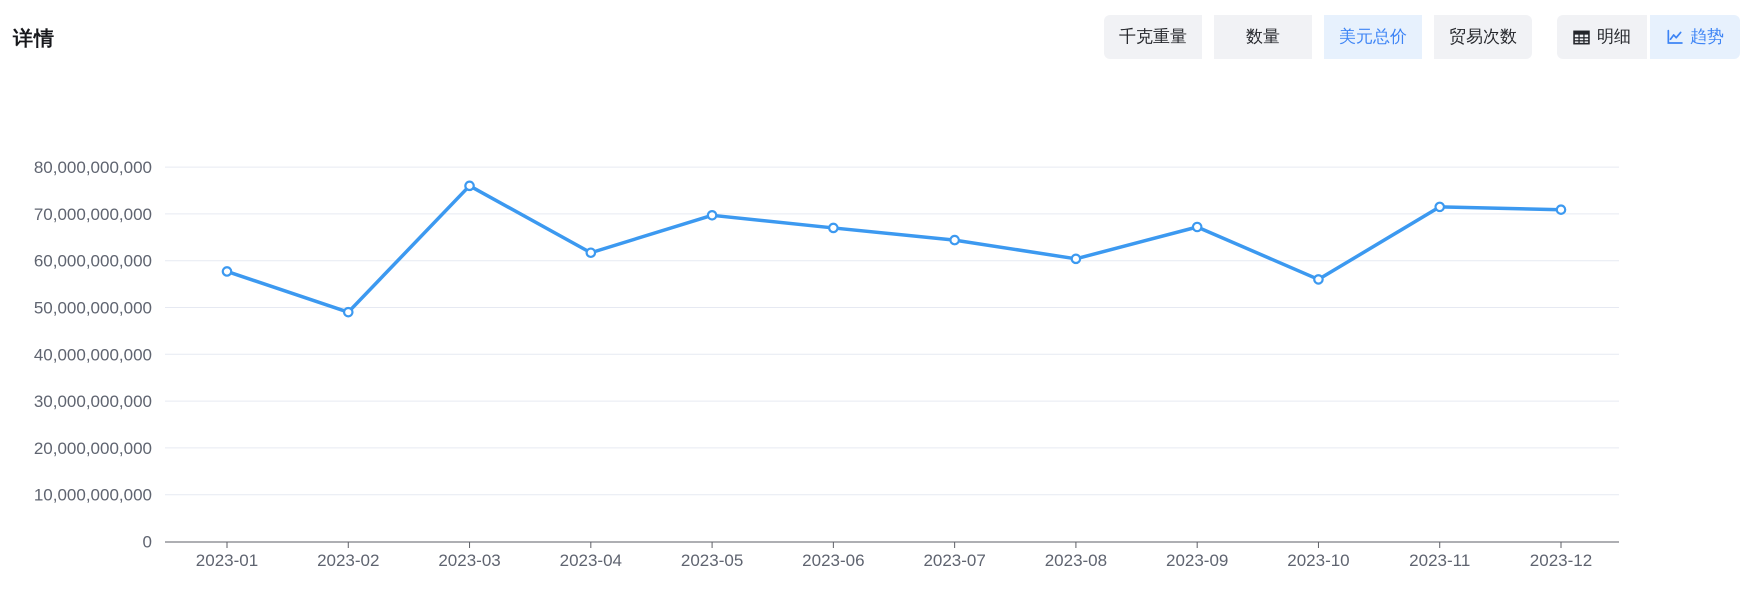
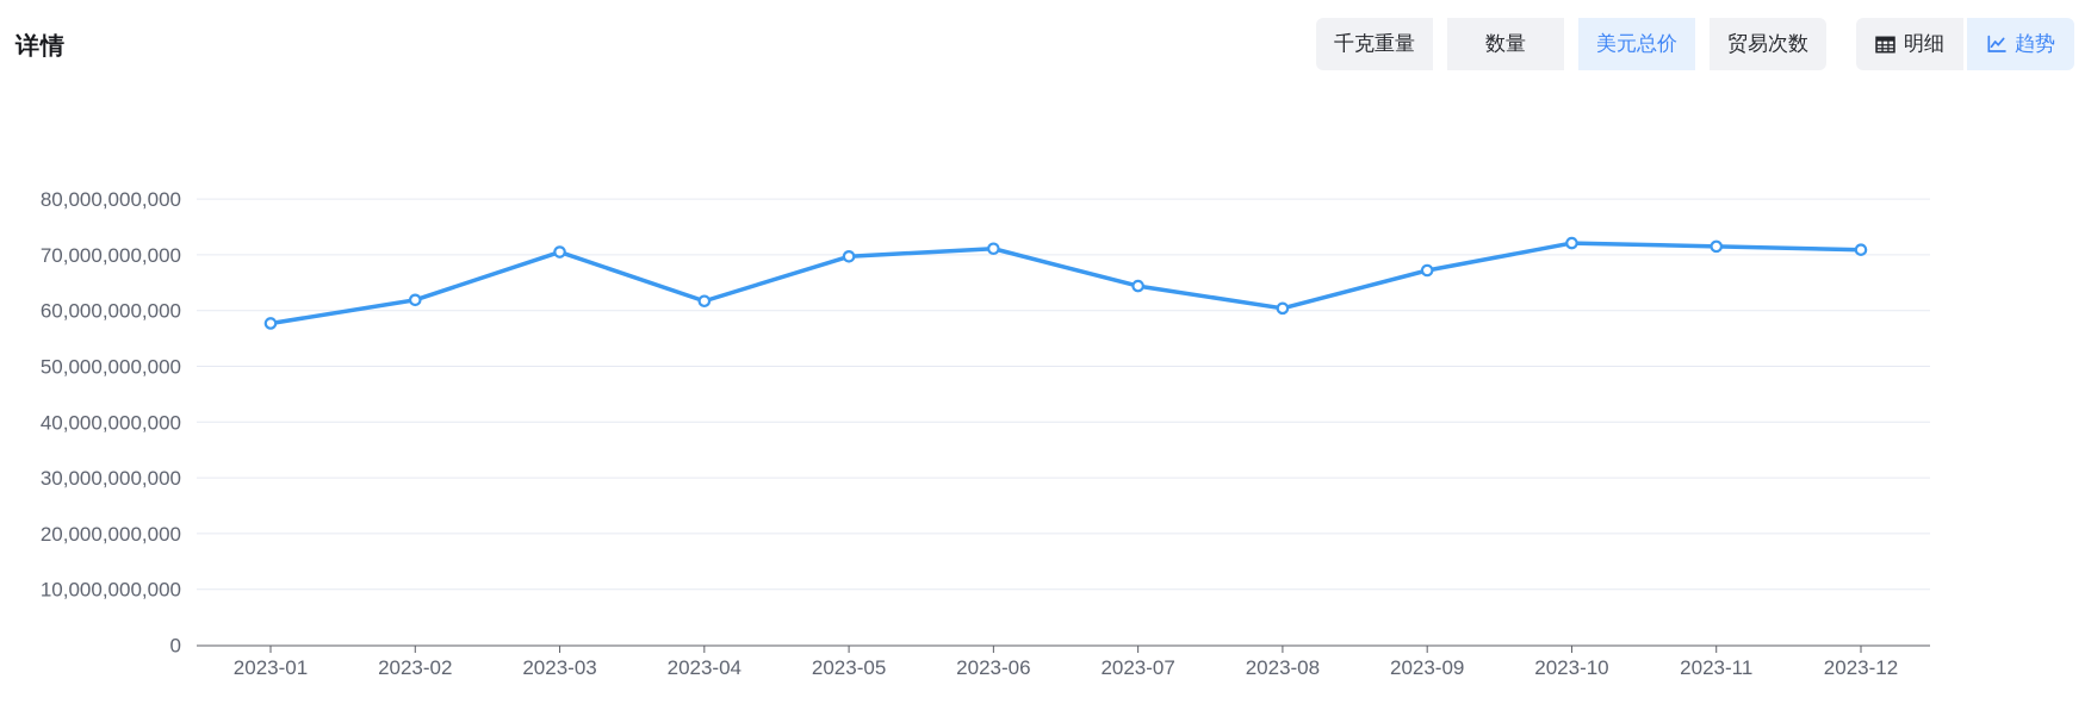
2023-02: 49000000000 -> 62000000000
2023-03: 76000000000 -> 70000000000
2023-06: 67000000000 -> 71000000000
2023-10: 56000000000 -> 72000000000
